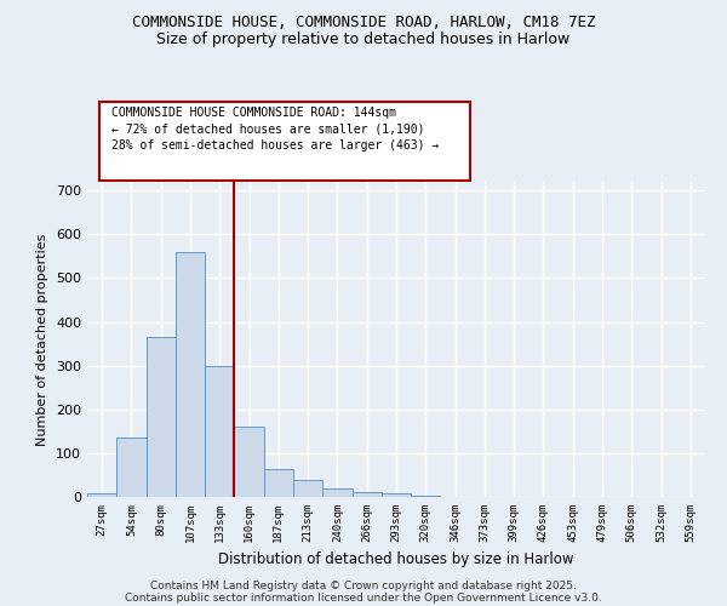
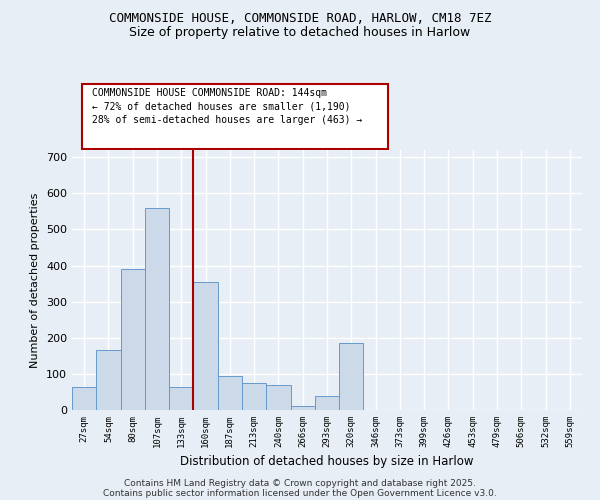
27sqm: 8 -> 65
54sqm: 135 -> 165
80sqm: 365 -> 390
133sqm: 300 -> 65
160sqm: 162 -> 355
187sqm: 65 -> 95
213sqm: 40 -> 75
240sqm: 20 -> 70
293sqm: 7 -> 40
320sqm: 4 -> 185
